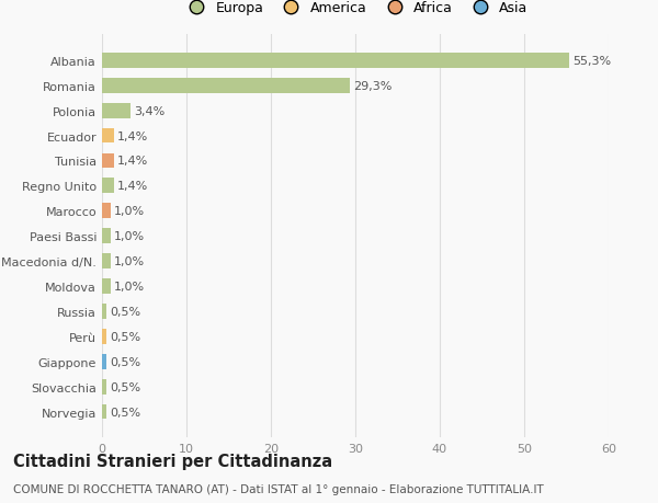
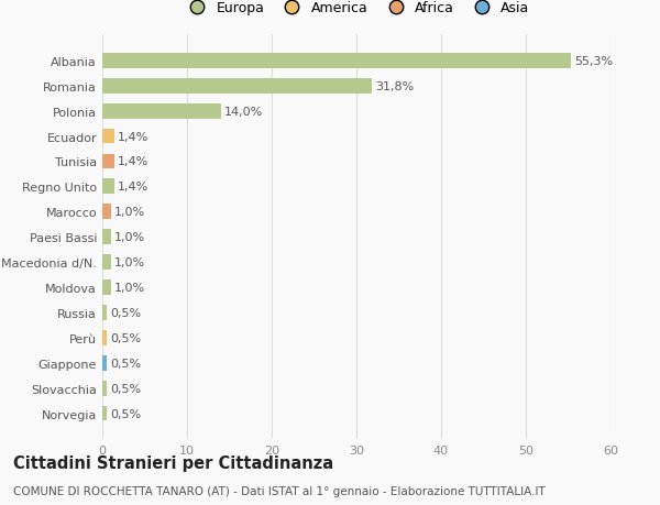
Romania: 29,3% -> 31,8%
Polonia: 3,4% -> 14,0%
